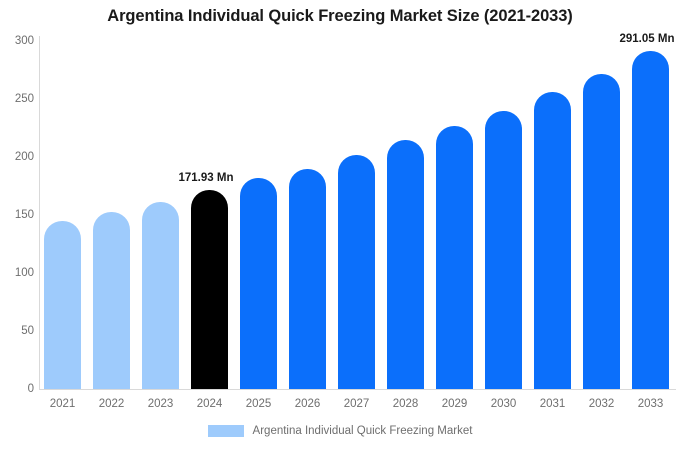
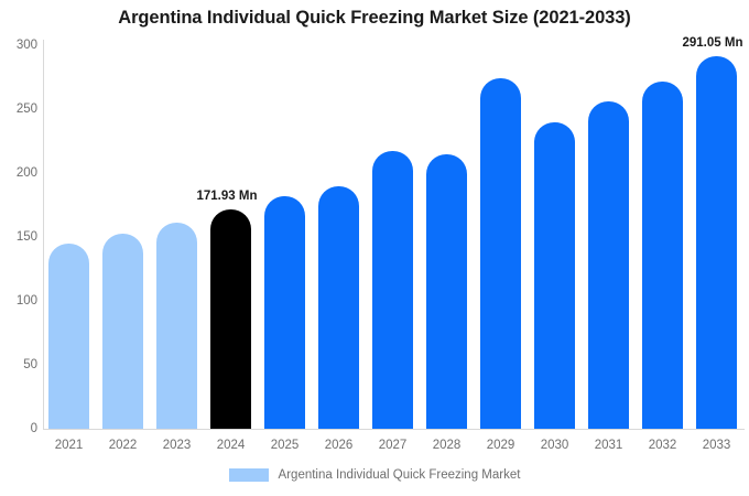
2027: 202 -> 217
2029: 226 -> 274
